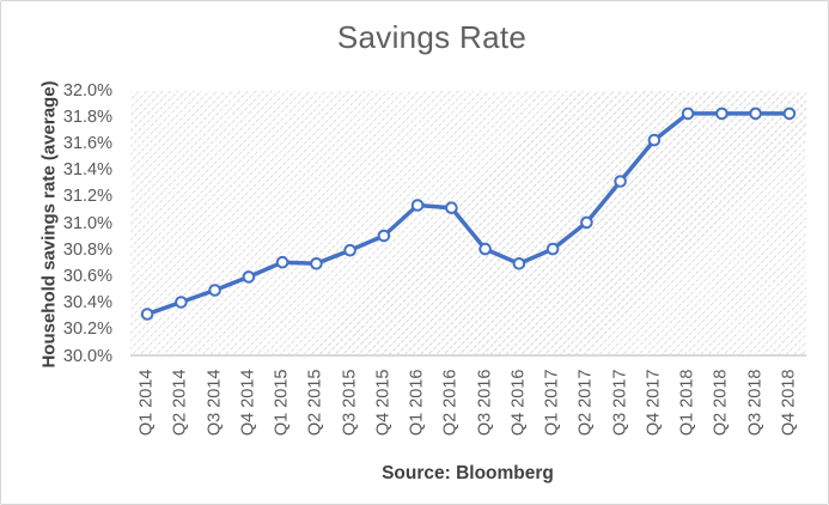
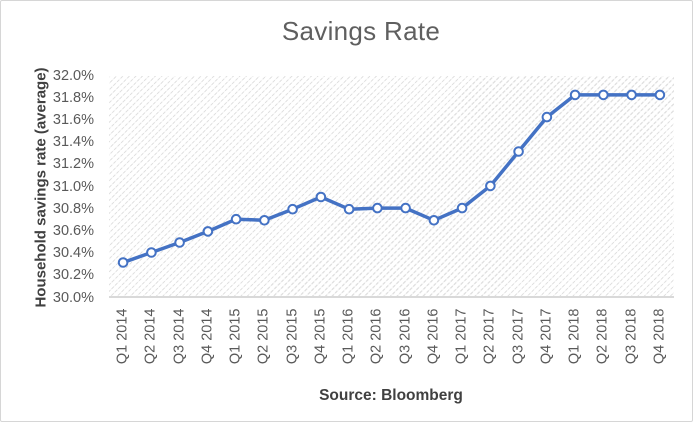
Q1 2016: 31.14% -> 30.80%
Q2 2016: 31.12% -> 30.81%
